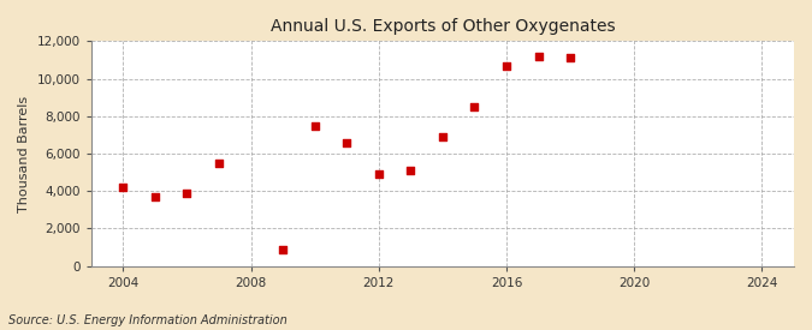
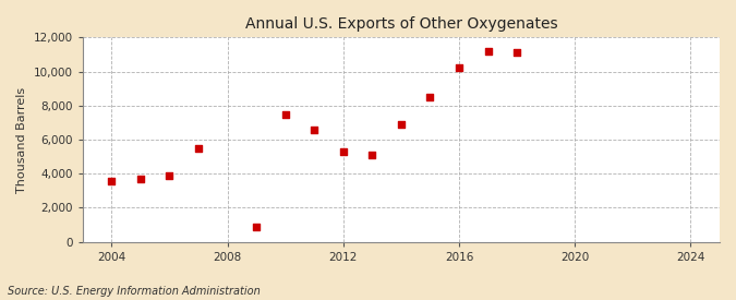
2004: 4,200 -> 3,600
2012: 4,900 -> 5,300
2016: 10,700 -> 10,200
